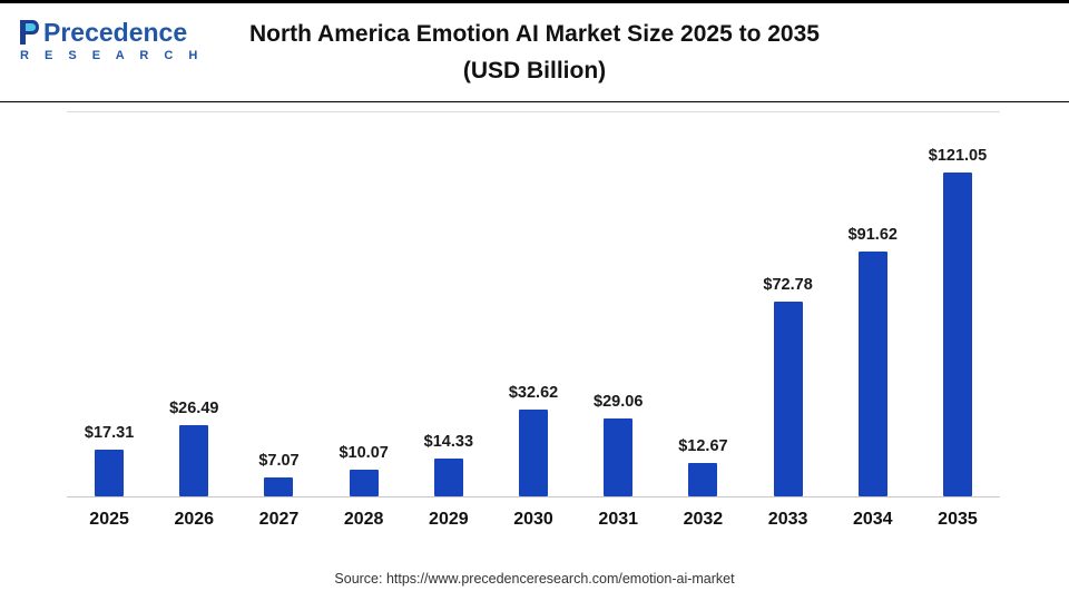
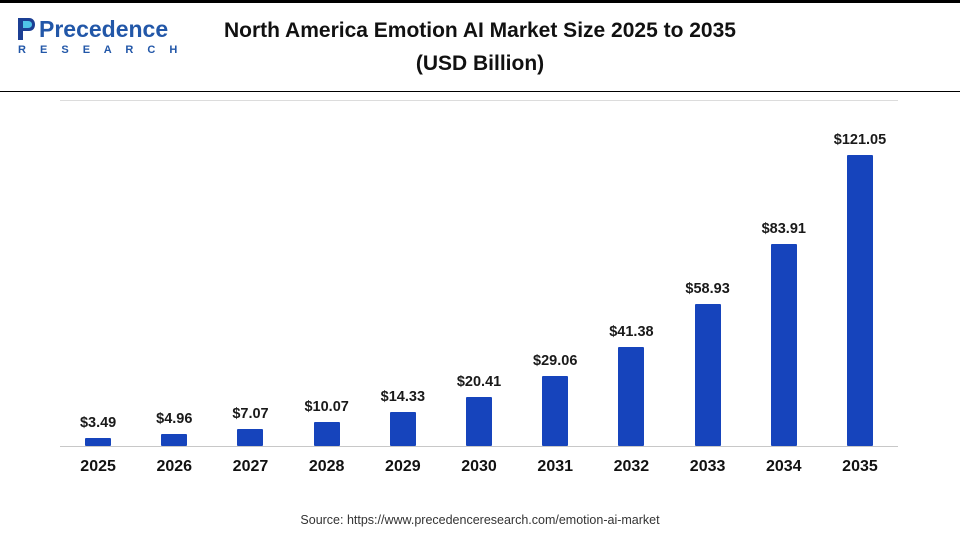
2025: $17.31 -> $3.49
2026: $26.49 -> $4.96
2030: $32.62 -> $20.41
2032: $12.67 -> $41.38
2033: $72.78 -> $58.93
2034: $91.62 -> $83.91
